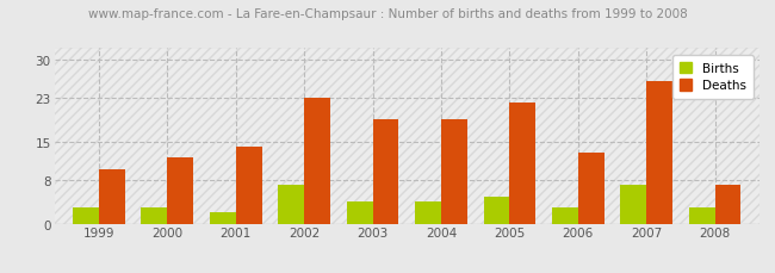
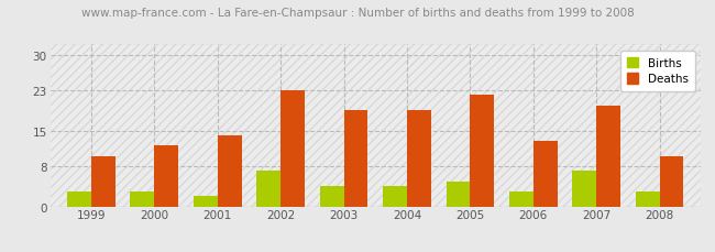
Deaths/2007: 26 -> 20
Deaths/2008: 7 -> 10
